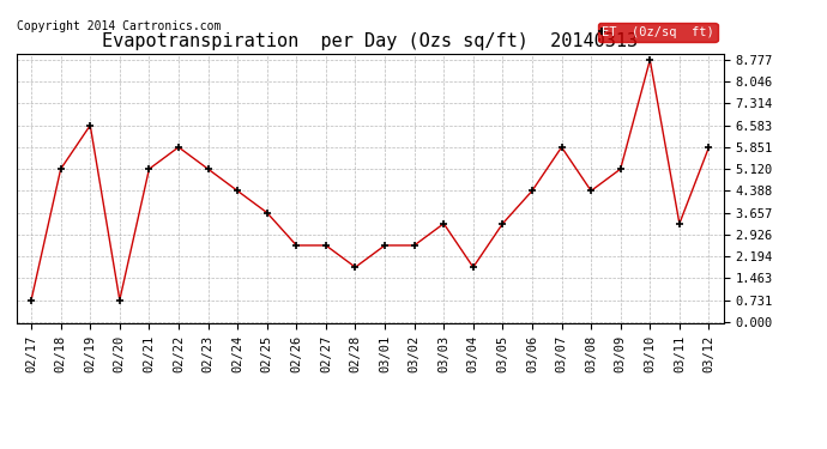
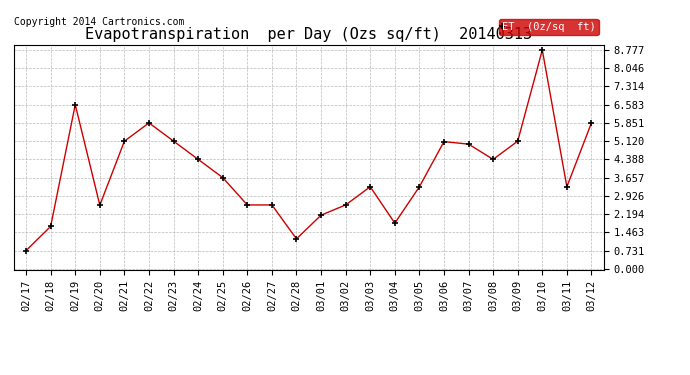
02/18: 5.12 -> 1.70
02/20: 0.73 -> 2.55
02/28: 1.83 -> 1.20
03/01: 2.56 -> 2.15
03/06: 4.39 -> 5.10
03/07: 5.85 -> 5.00
